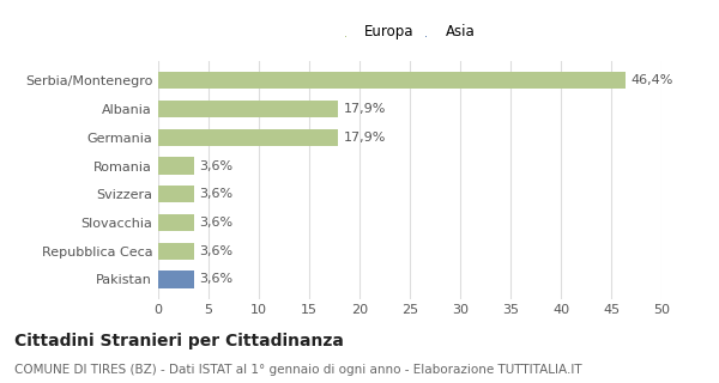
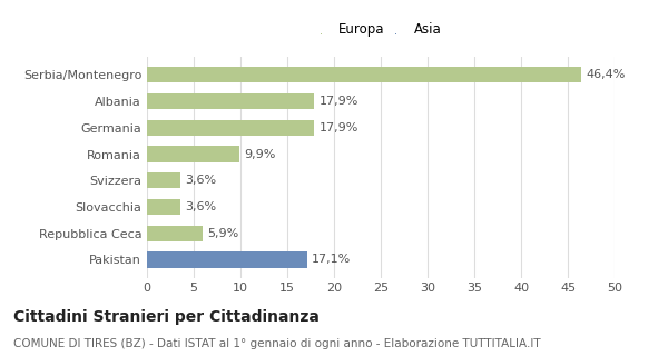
Romania: 3,6% -> 9,9%
Repubblica Ceca: 3,6% -> 5,9%
Pakistan: 3,6% -> 17,1%
